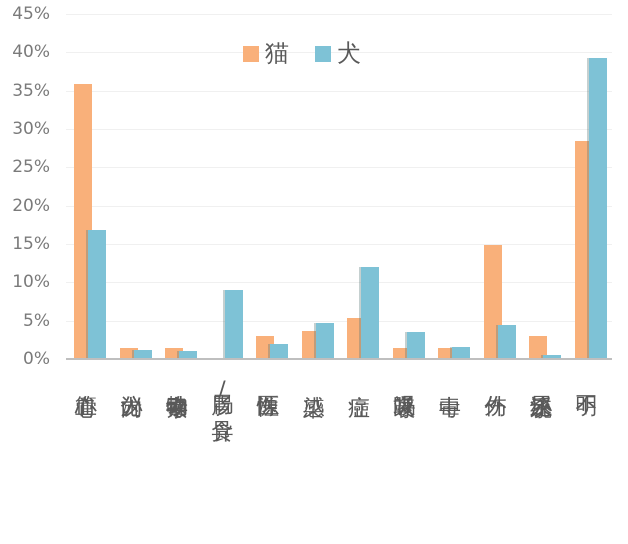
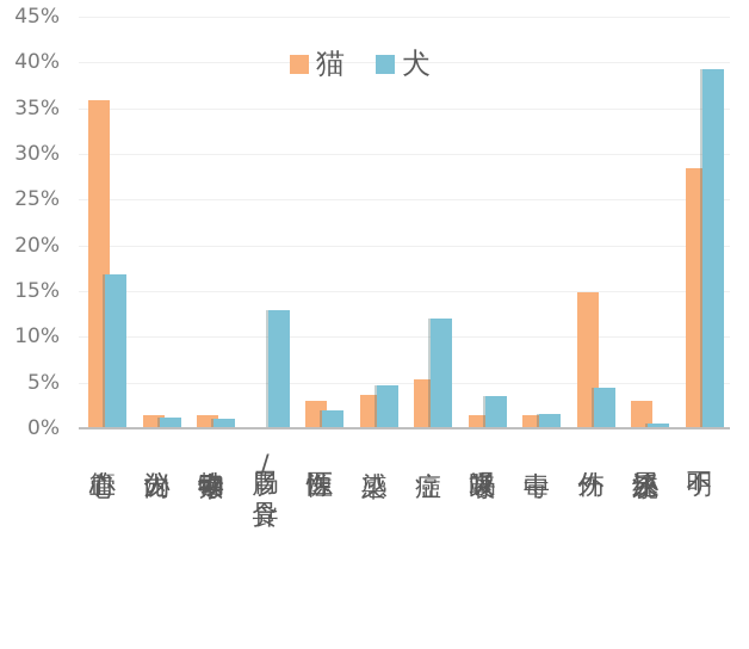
犬/胃肠/异食: 9% -> 13%
